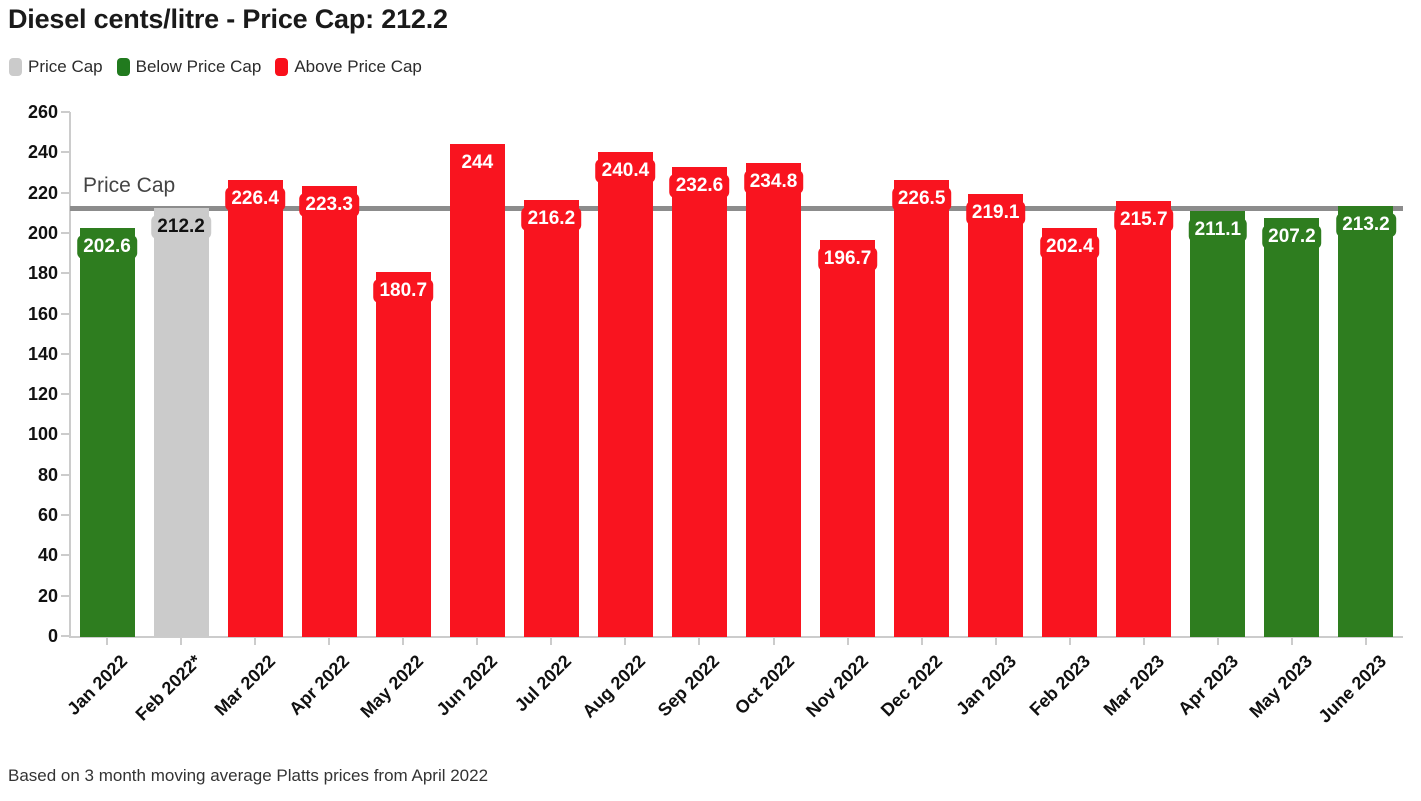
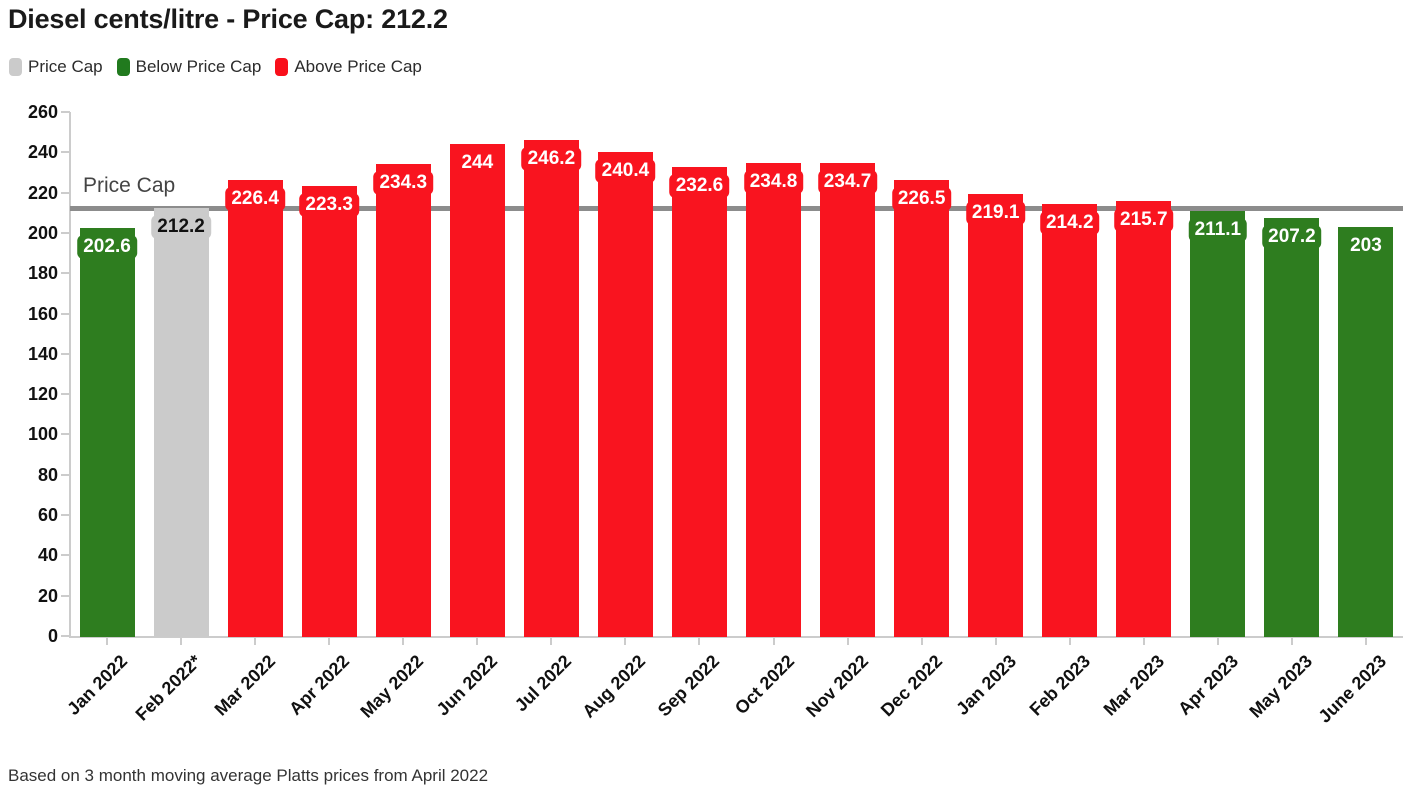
May 2022: 180.7 -> 234.3
Jul 2022: 216.2 -> 246.2
Nov 2022: 196.7 -> 234.7
Feb 2023: 202.4 -> 214.2
June 2023: 213.2 -> 203
